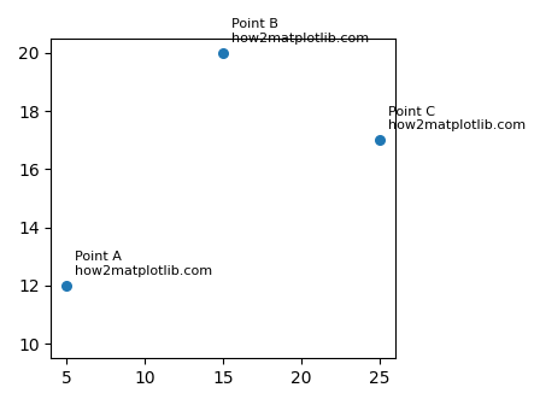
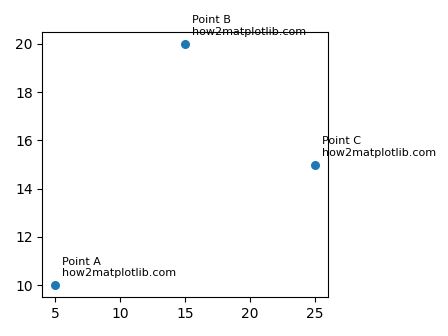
5: 12 -> 10
25: 17 -> 15
